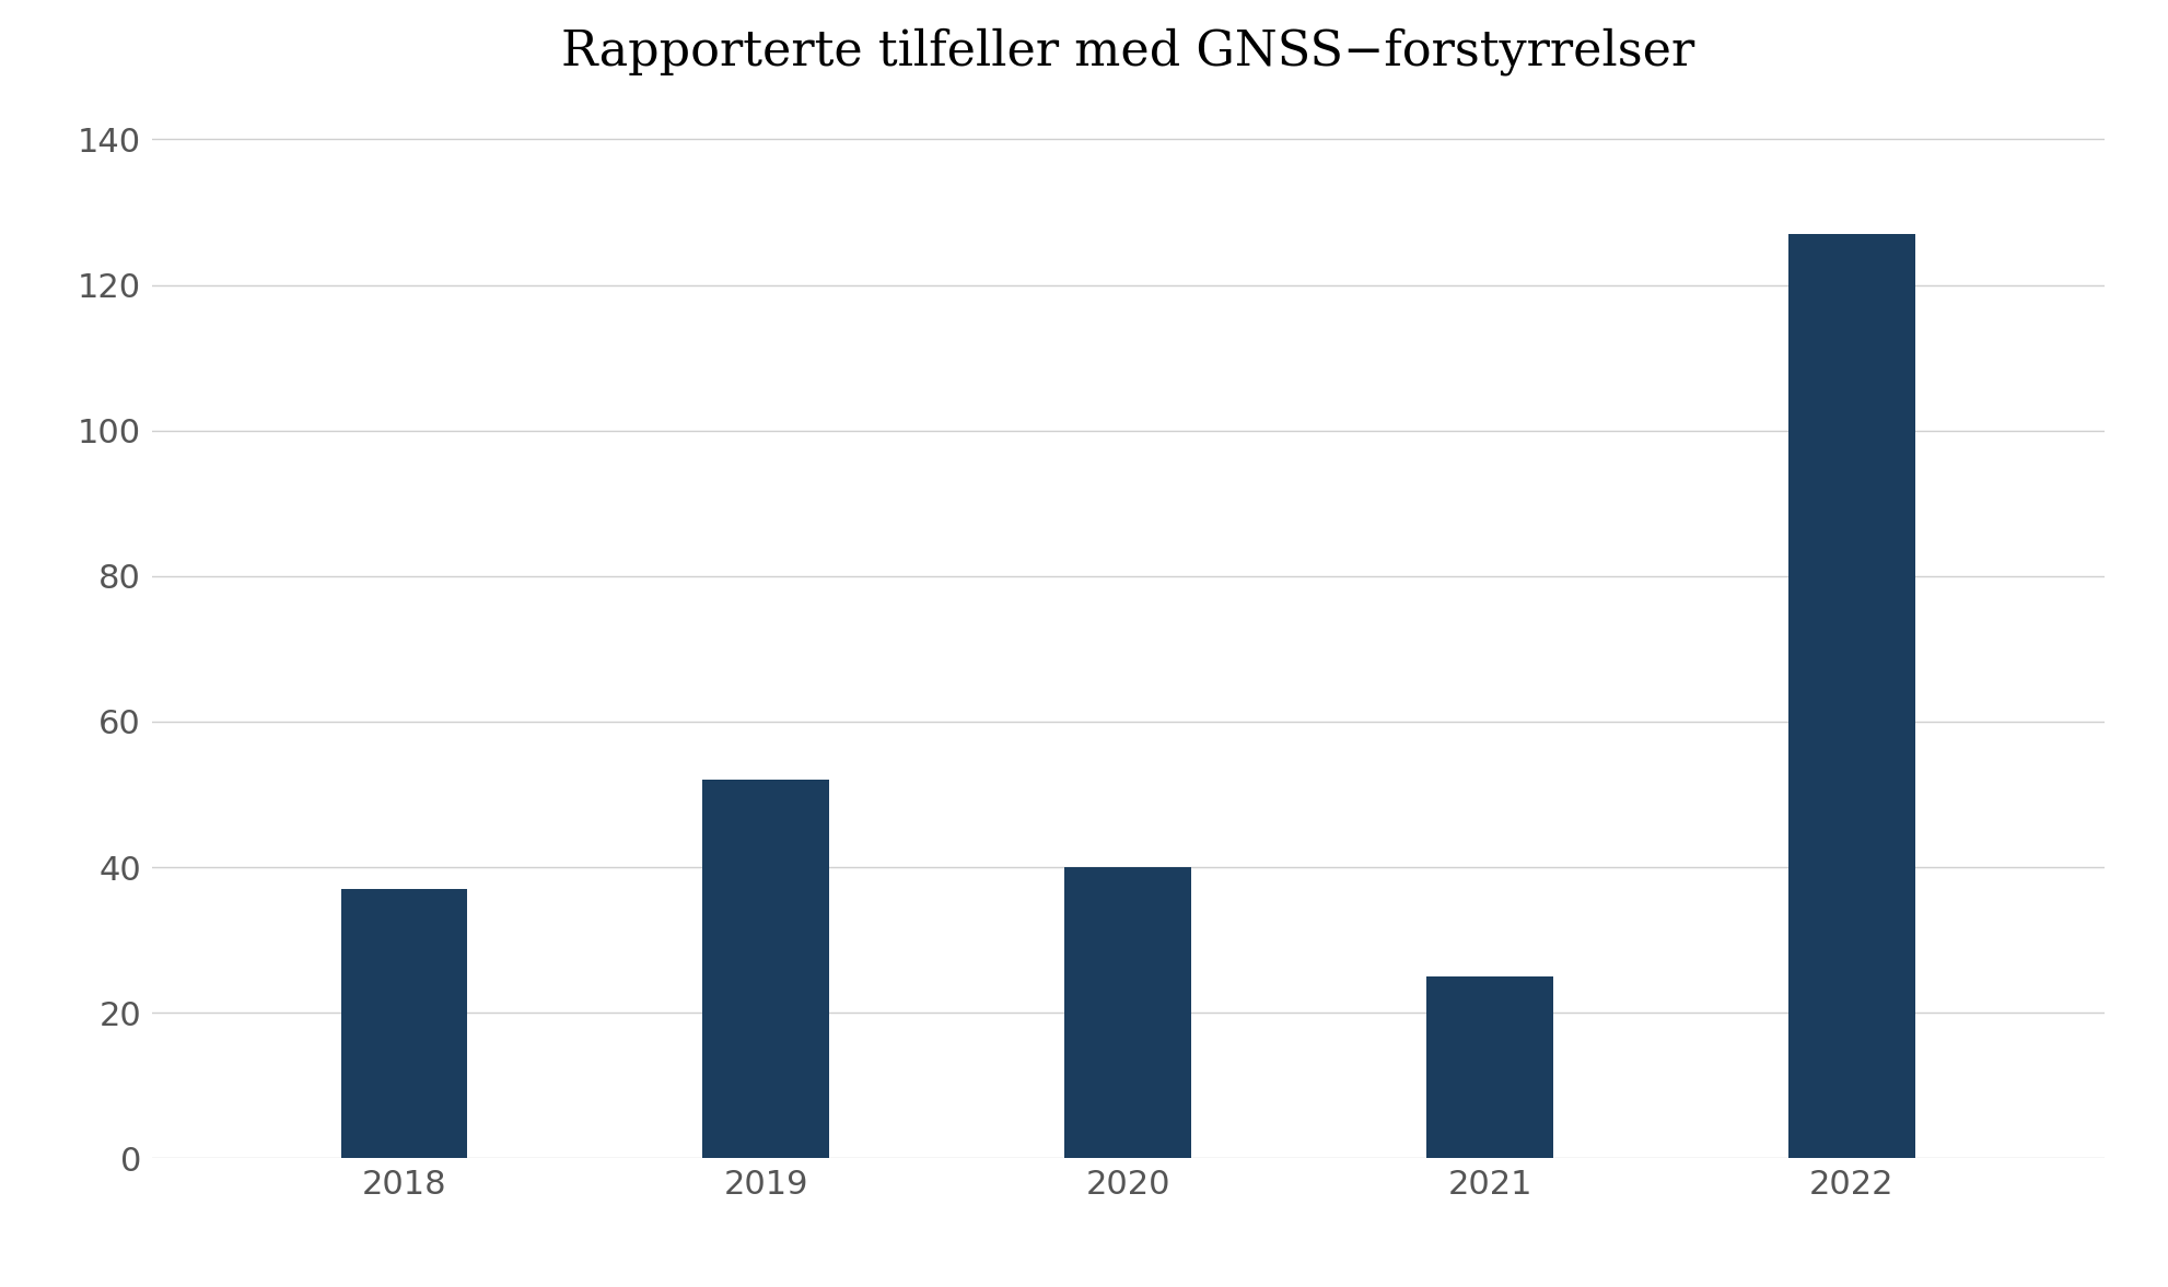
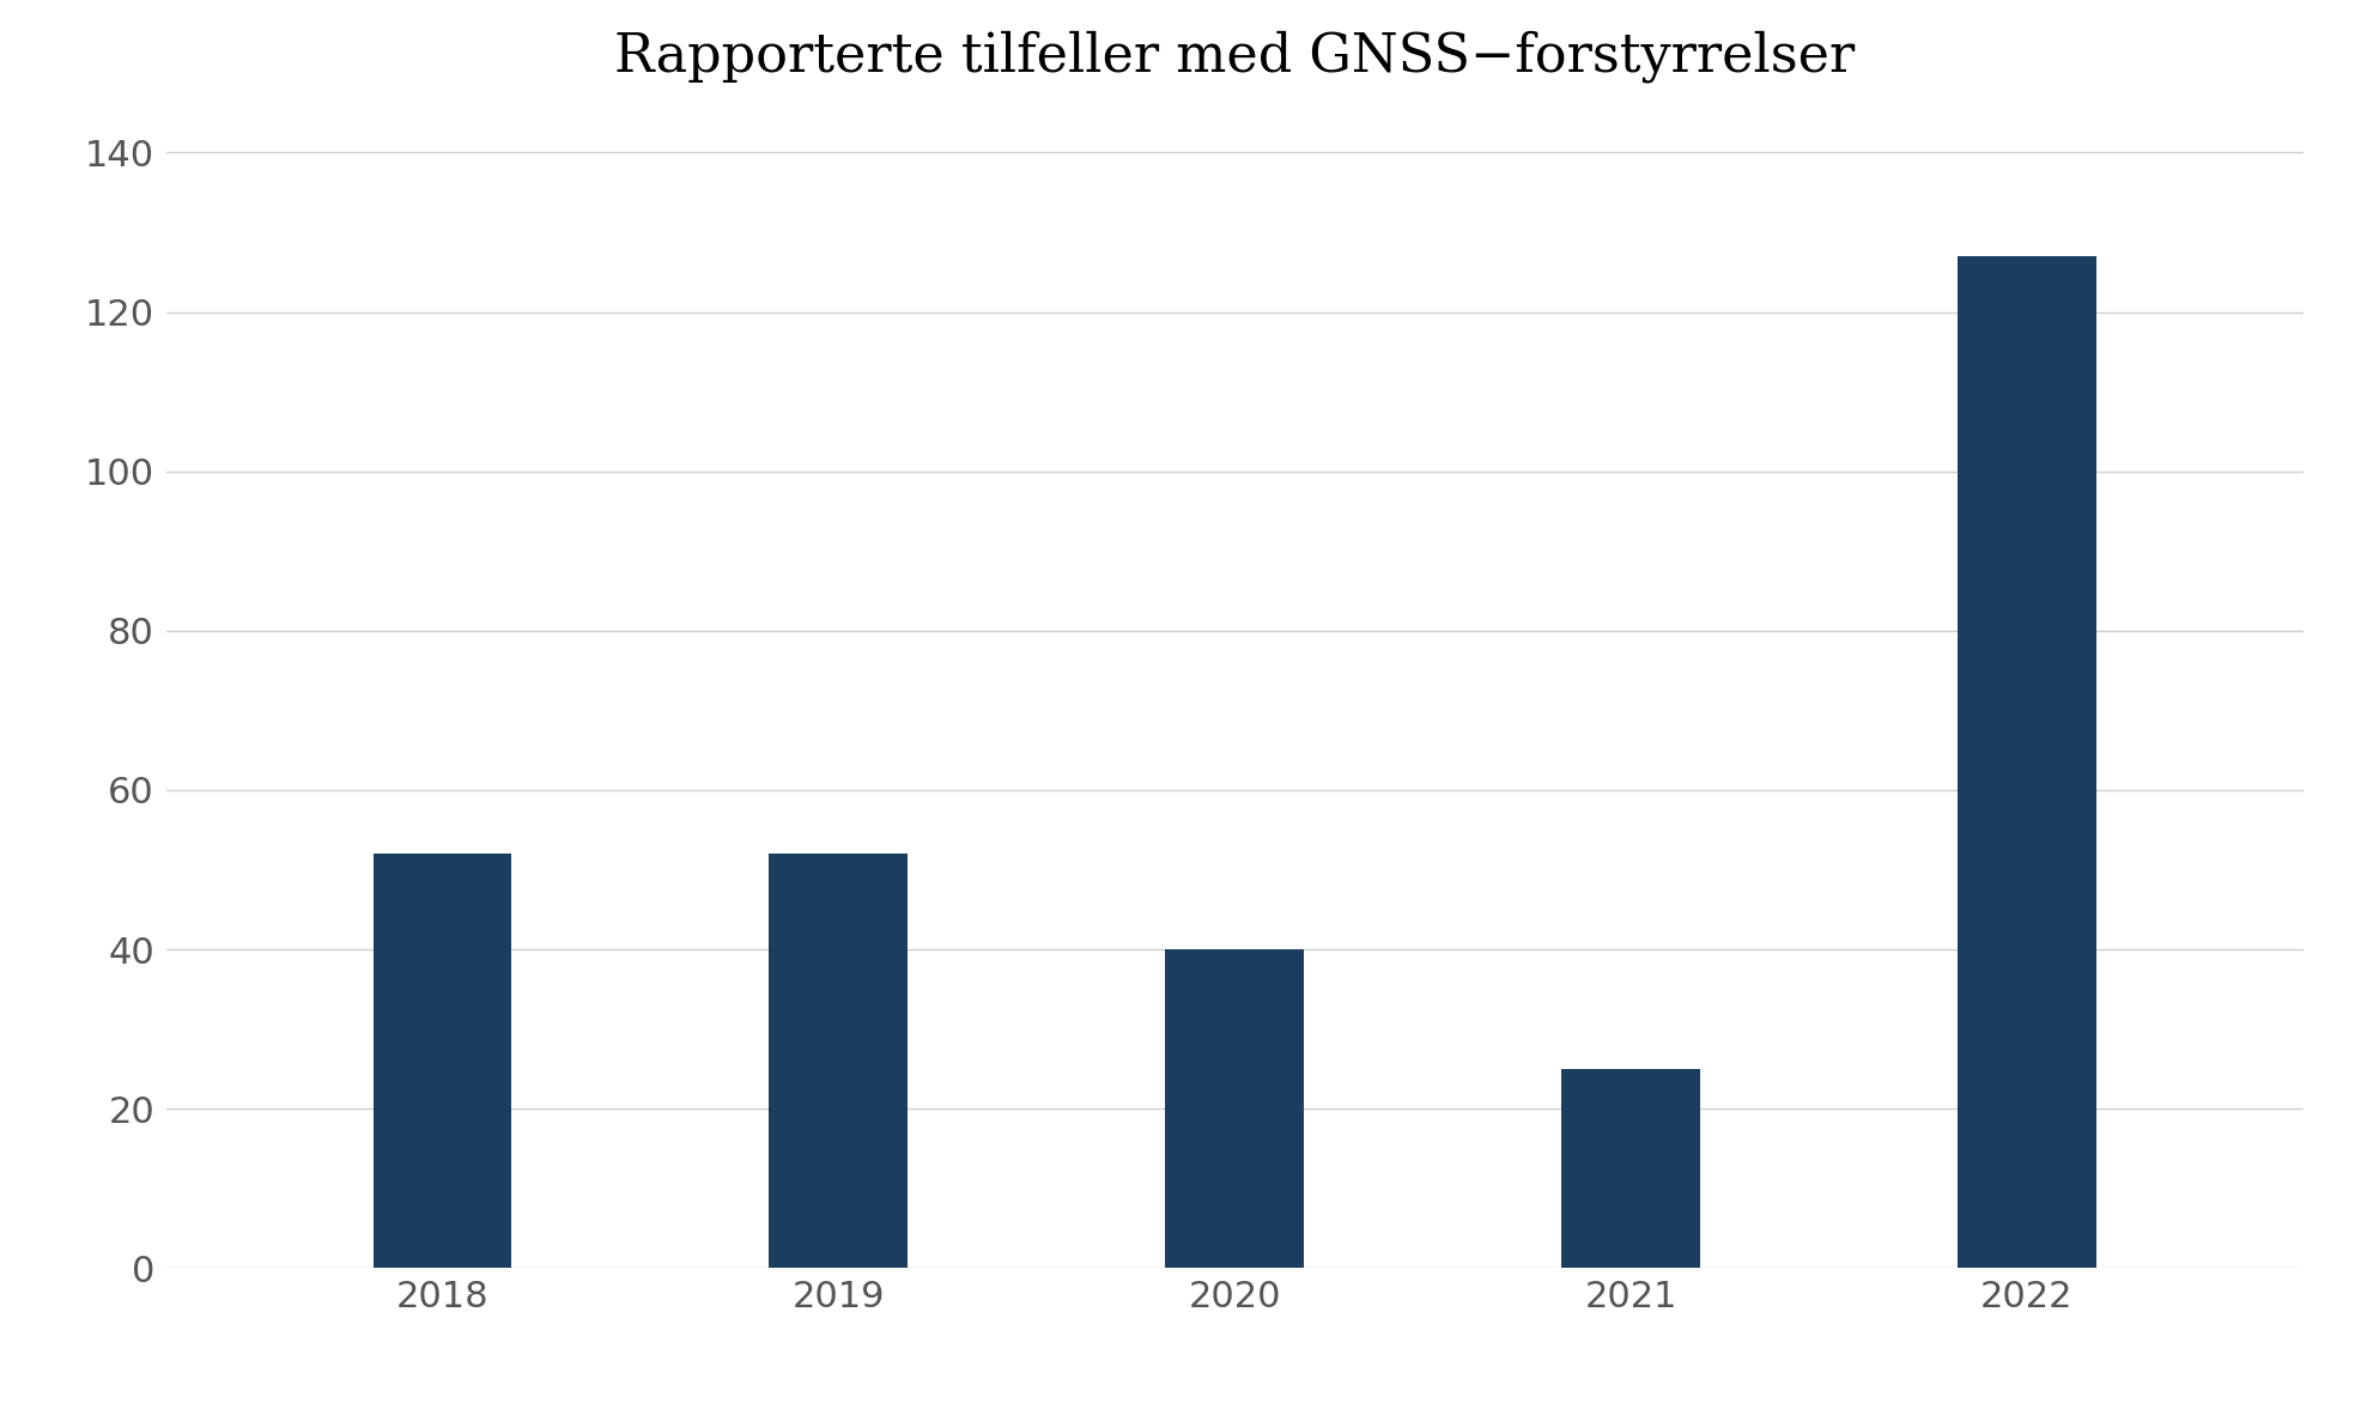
2018: 37 -> 52
